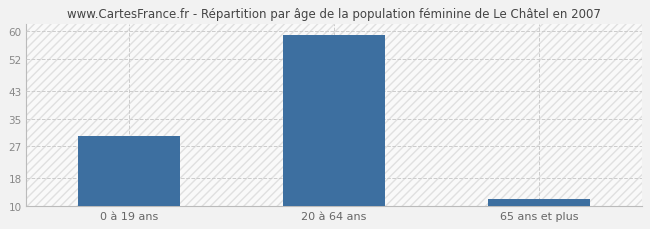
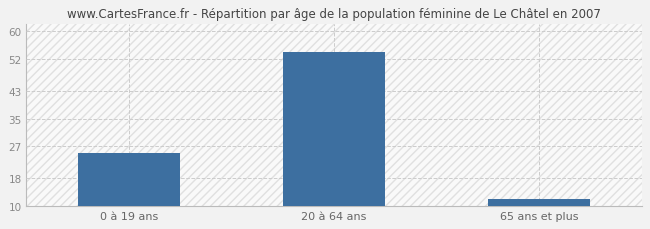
0 à 19 ans: 30 -> 25
20 à 64 ans: 59 -> 54
